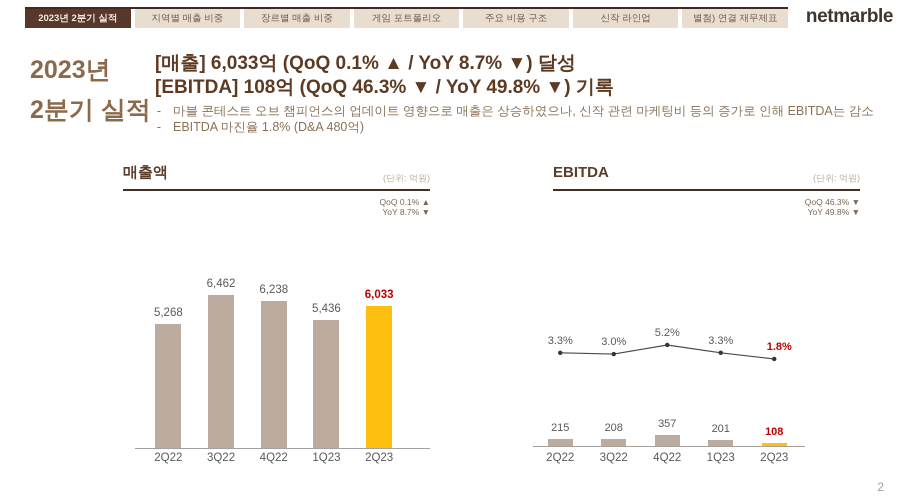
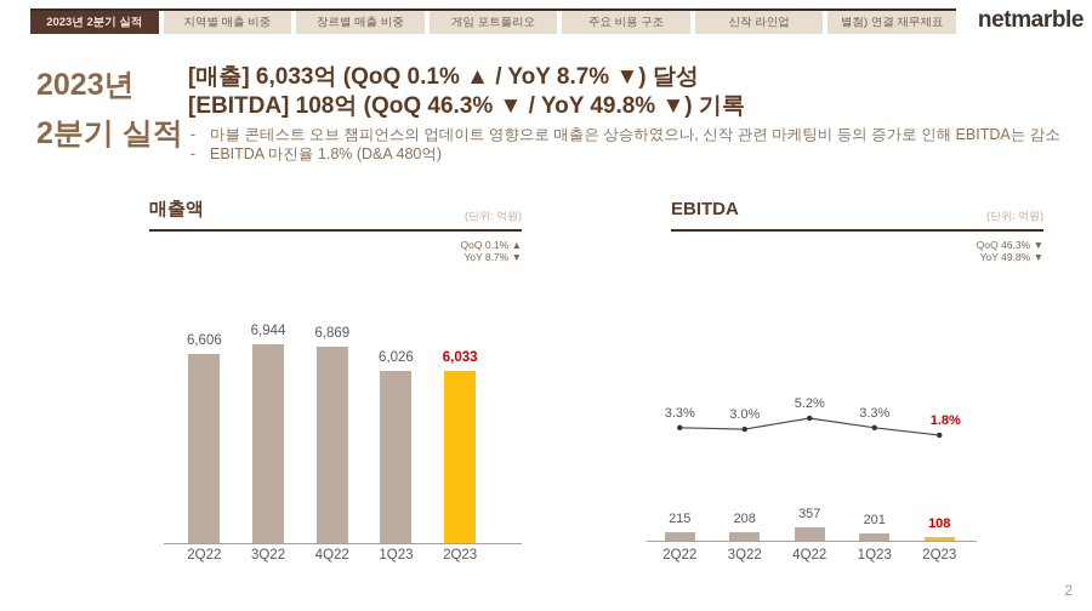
매출액/2Q22: 5,268 -> 6,606
매출액/3Q22: 6,462 -> 6,944
매출액/4Q22: 6,238 -> 6,869
매출액/1Q23: 5,436 -> 6,026
